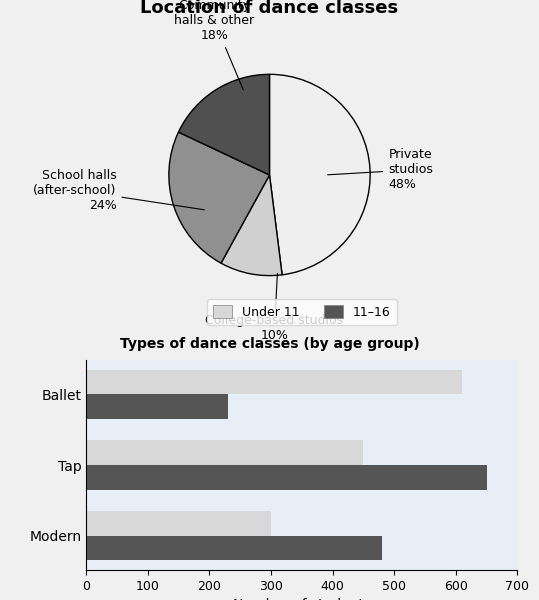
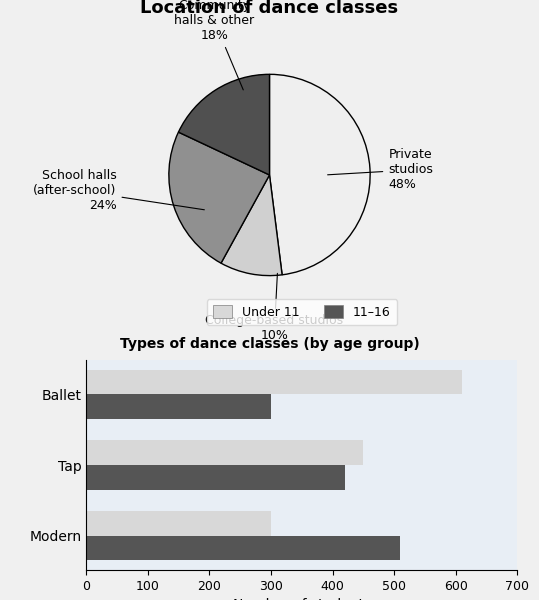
11–16/Ballet: 230 -> 300
11–16/Tap: 650 -> 420
11–16/Modern: 480 -> 510
